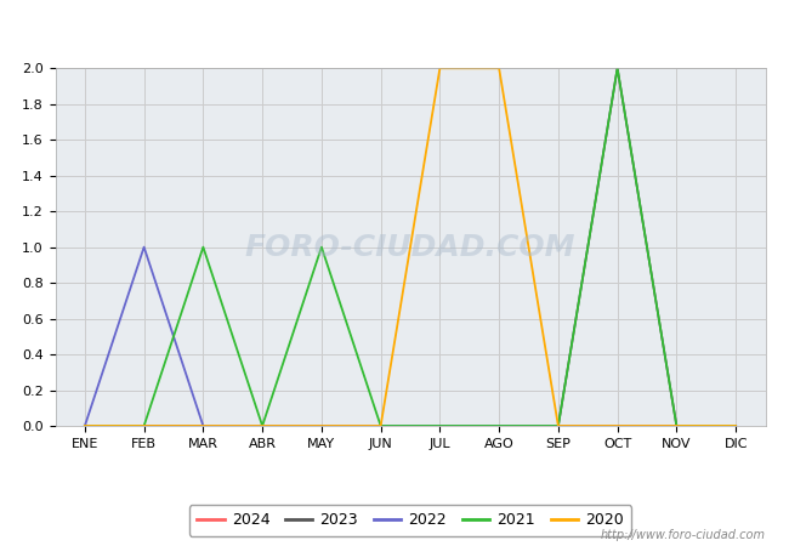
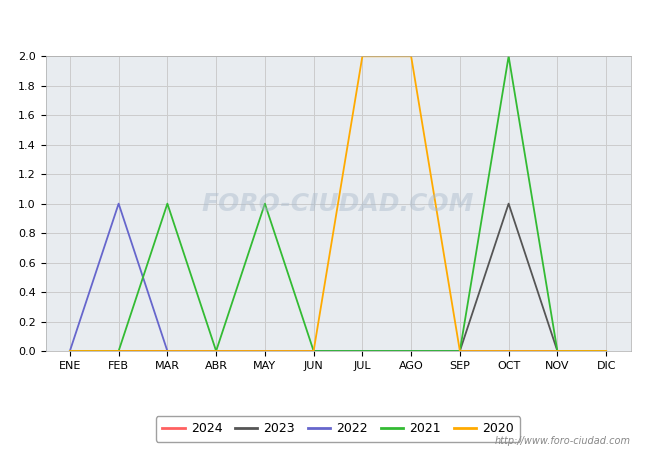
2023/OCT: 2 -> 1
